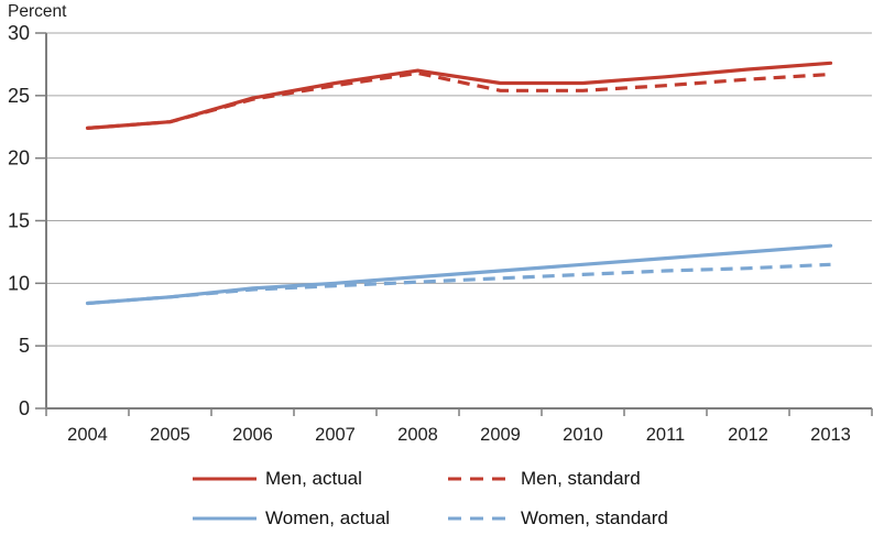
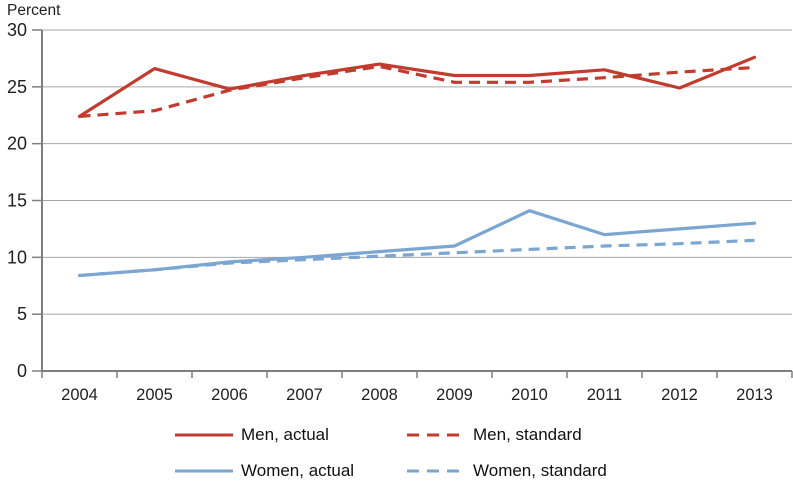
Men, actual/2005: 22.9 -> 26.6
Women, actual/2010: 11.5 -> 14.1
Men, actual/2012: 27.1 -> 24.9
